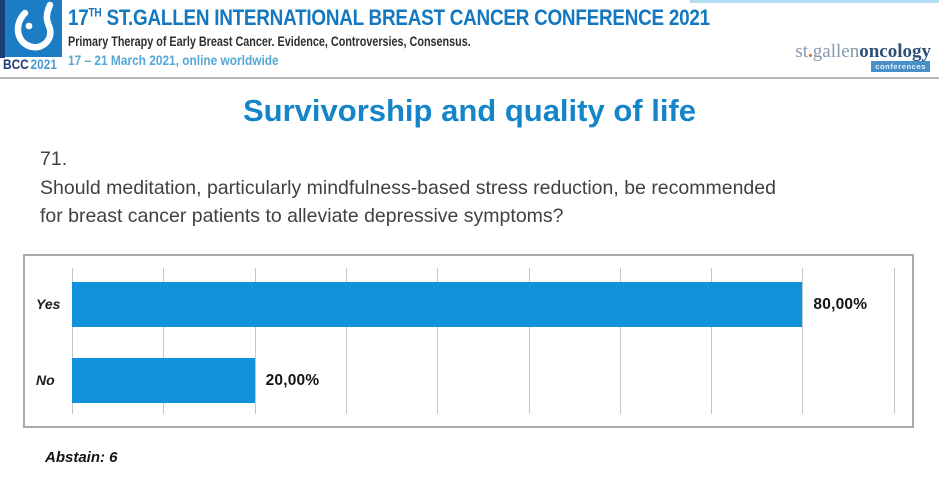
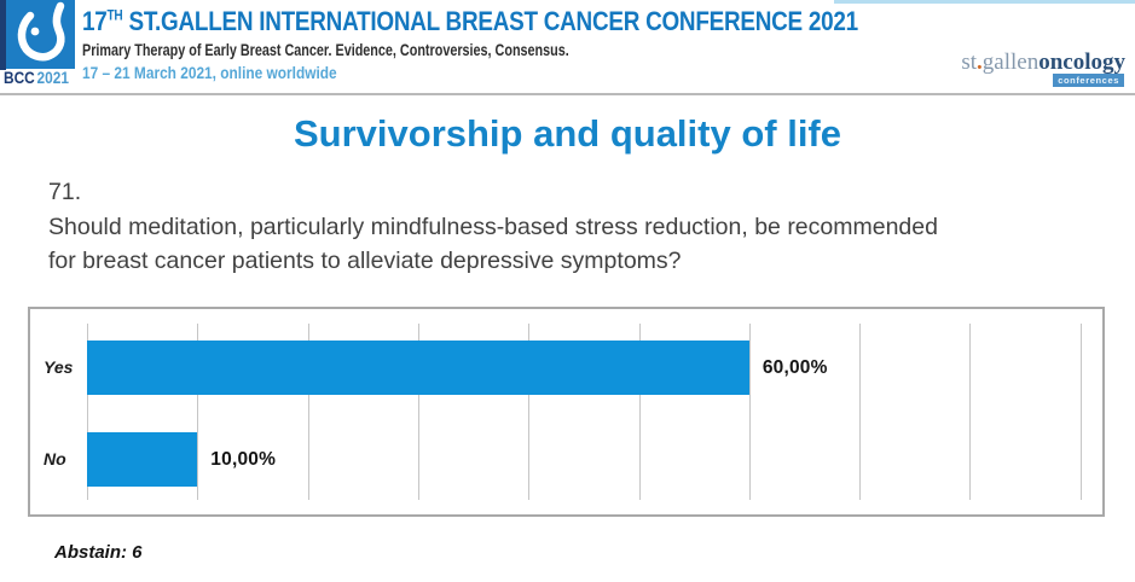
Yes: 80,00% -> 60,00%
No: 20,00% -> 10,00%
